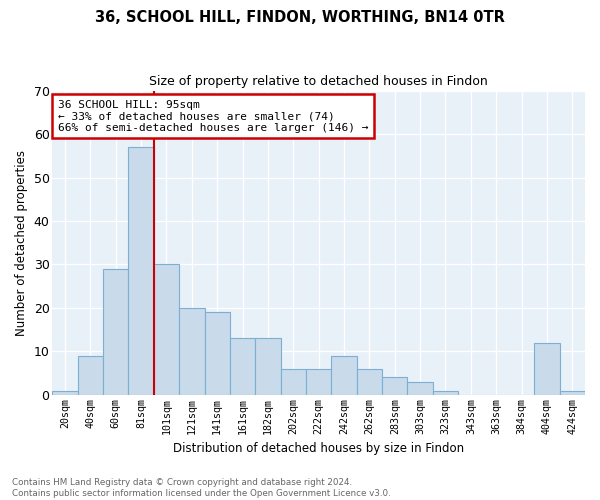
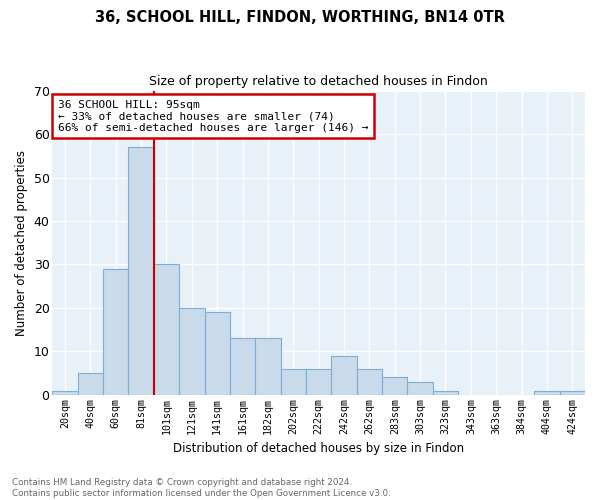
40sqm: 9 -> 5
404sqm: 12 -> 1
